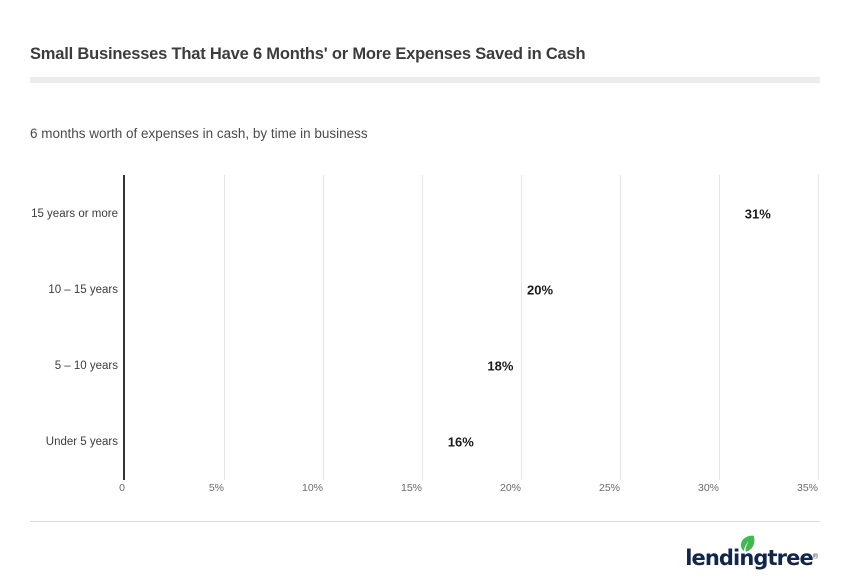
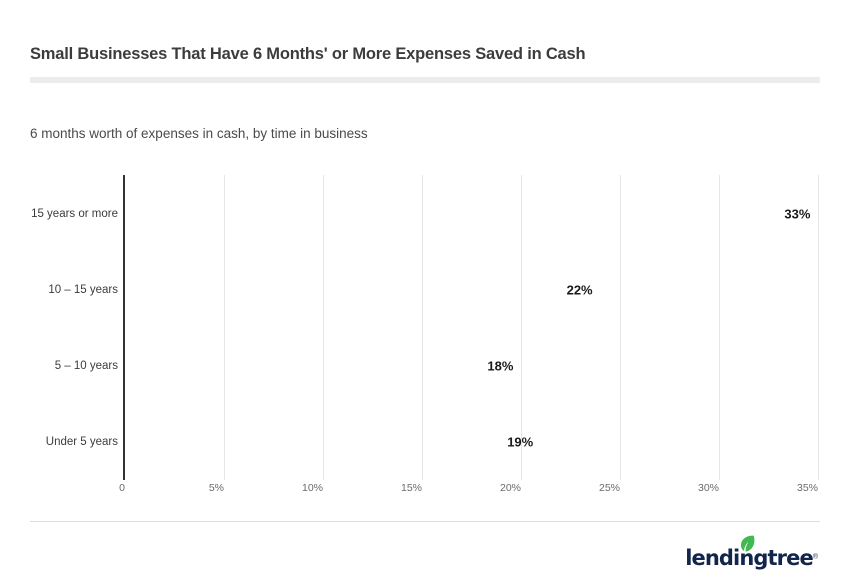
15 years or more: 31% -> 33%
10 – 15 years: 20% -> 22%
Under 5 years: 16% -> 19%
